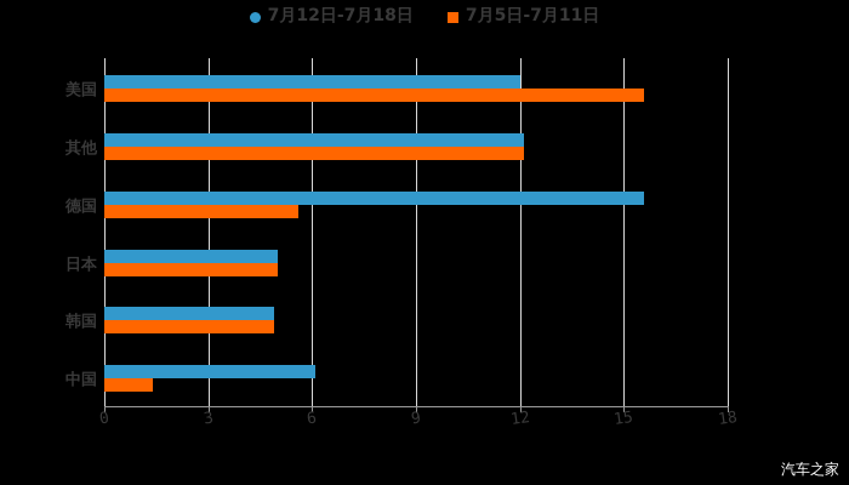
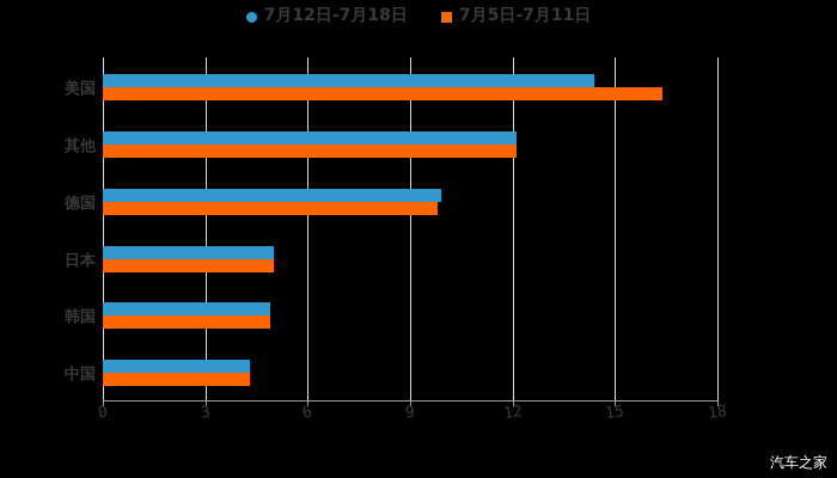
7月12日-7月18日/美国: 12.0 -> 14.4
7月5日-7月11日/美国: 15.6 -> 16.4
7月12日-7月18日/德国: 15.6 -> 9.9
7月5日-7月11日/德国: 5.6 -> 9.8
7月12日-7月18日/中国: 6.1 -> 4.3
7月5日-7月11日/中国: 1.4 -> 4.3
